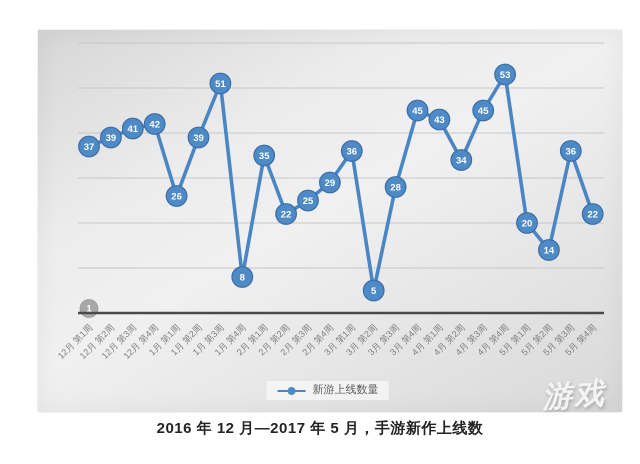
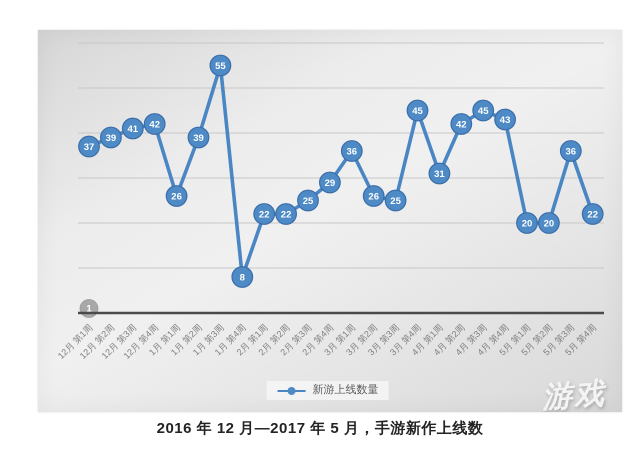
1月 第3周: 51 -> 55
2月 第1周: 35 -> 22
3月 第2周: 5 -> 26
3月 第3周: 28 -> 25
4月 第1周: 43 -> 31
4月 第2周: 34 -> 42
4月 第4周: 53 -> 43
5月 第2周: 14 -> 20
